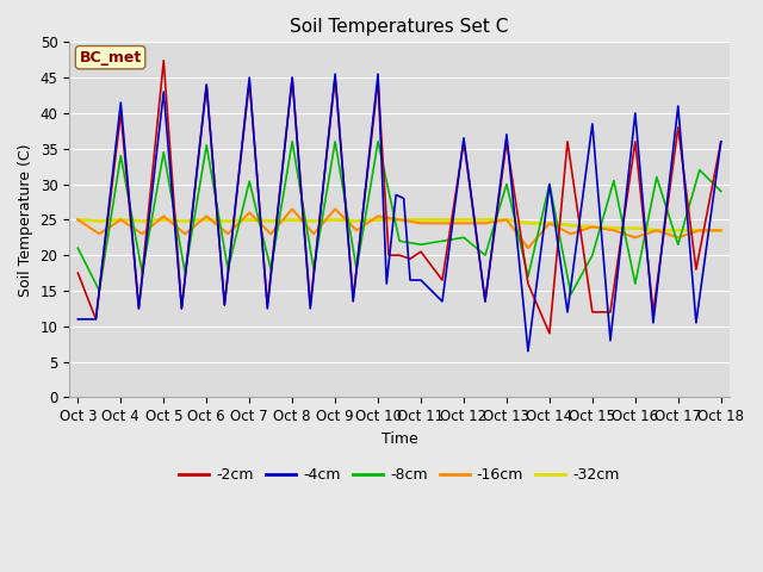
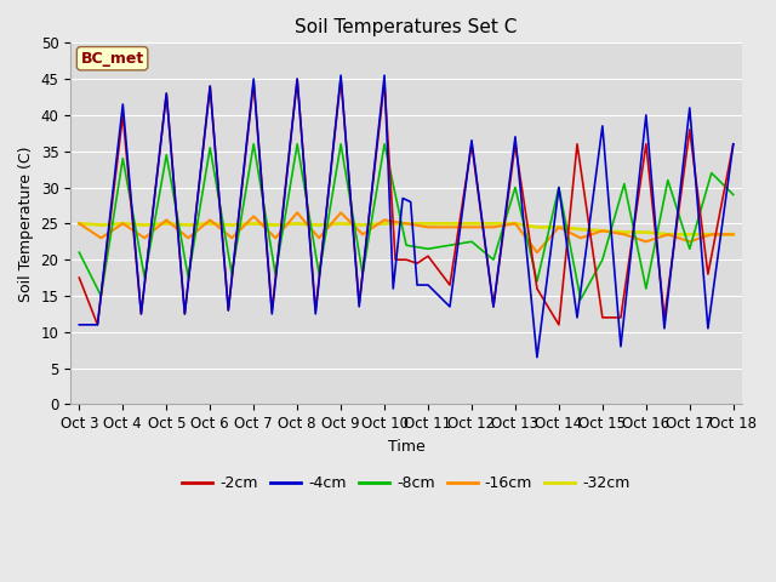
-2cm/Oct 5: 47.4 -> 43.0
-8cm/Oct 7: 30.4 -> 36.0
-2cm/Oct 14: 9.0 -> 11.0
